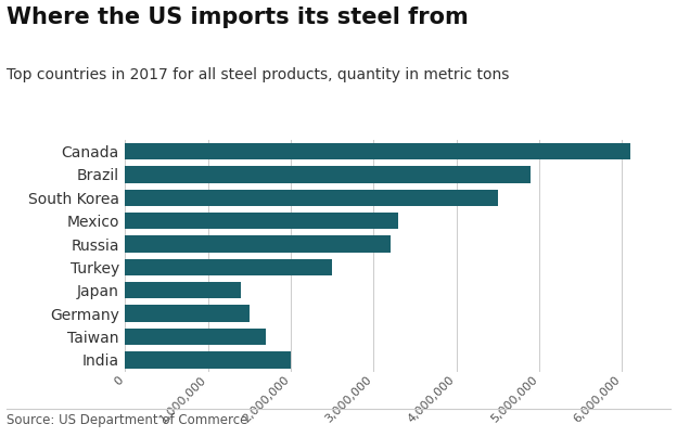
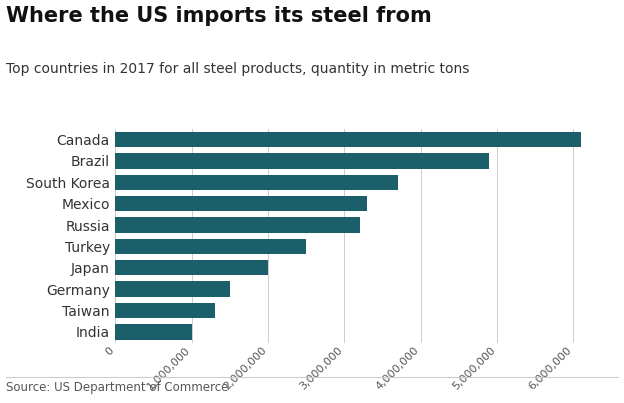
South Korea: 4,500,000 -> 3,700,000
Japan: 1,400,000 -> 2,000,000
Taiwan: 1,700,000 -> 1,300,000
India: 2,000,000 -> 1,000,000
